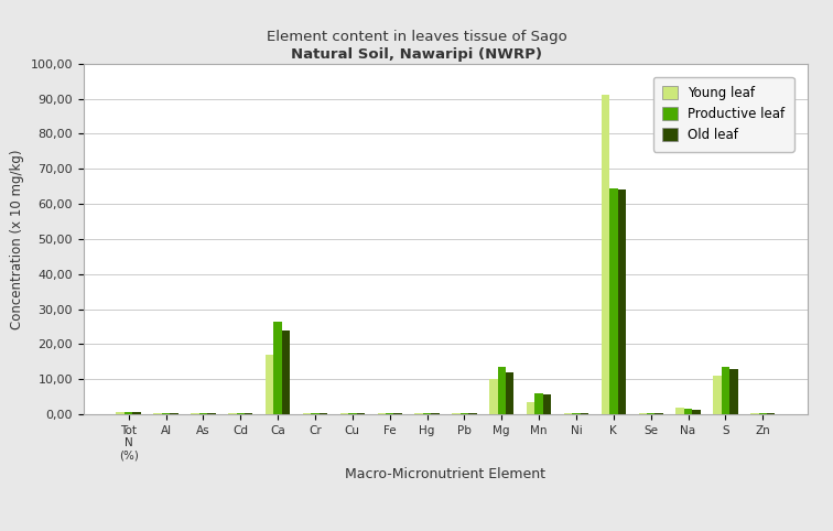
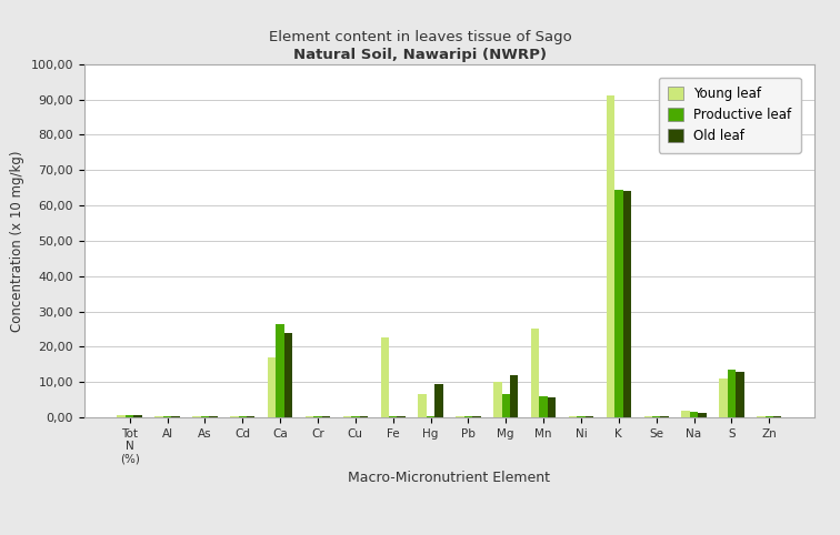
Young leaf/Fe: 0,4 -> 22,5
Young leaf/Hg: 0,2 -> 6,5
Old leaf/Hg: 0,2 -> 9,5
Productive leaf/Mg: 13,5 -> 6,5
Young leaf/Mn: 3,5 -> 25,0
